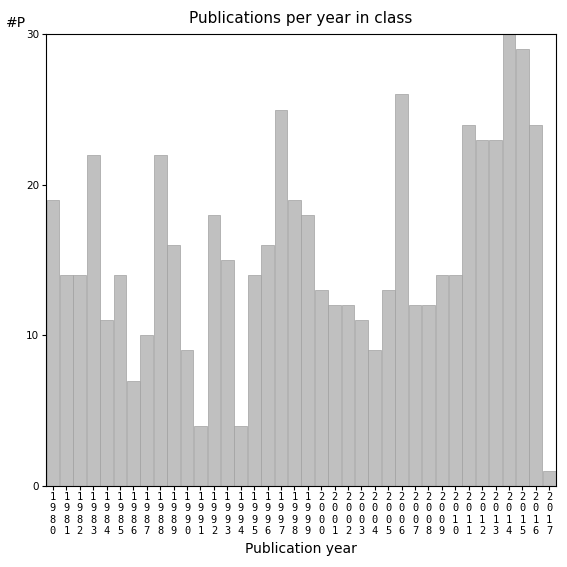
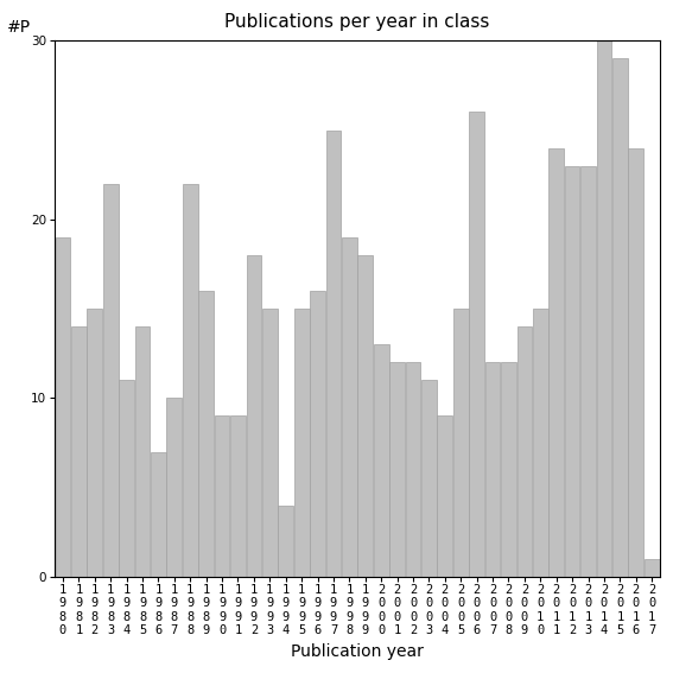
1 9 8 2: 14 -> 15
1 9 9 1: 4 -> 9
1 9 9 5: 14 -> 15
2 0 0 5: 13 -> 15
2 0 1 0: 14 -> 15
